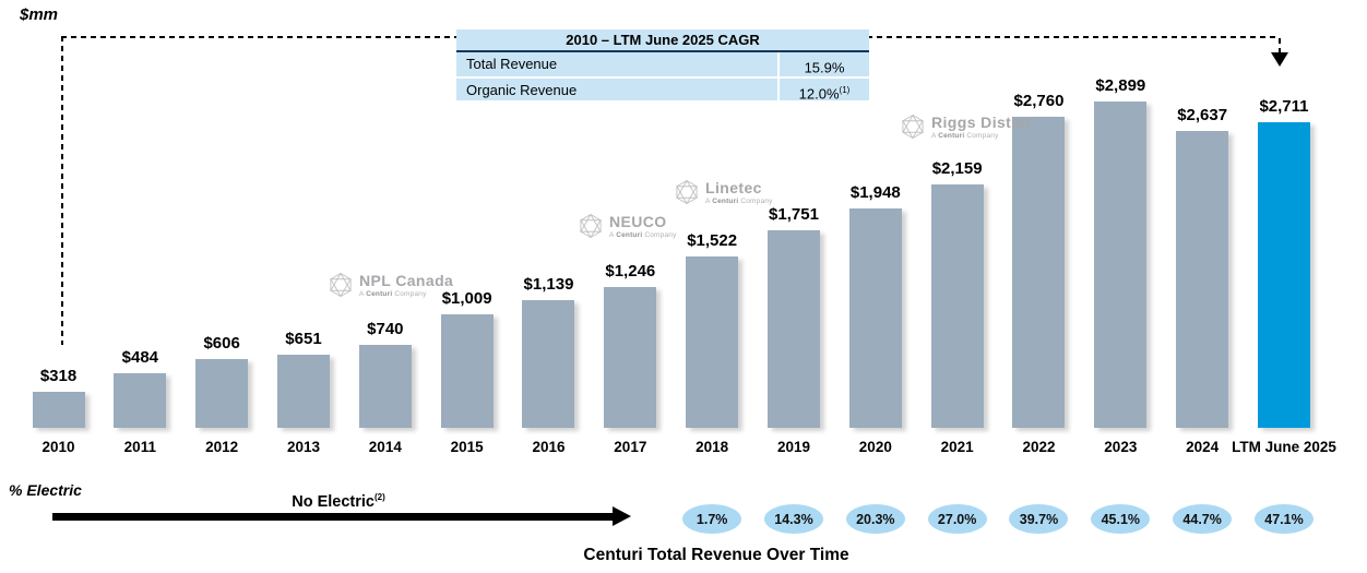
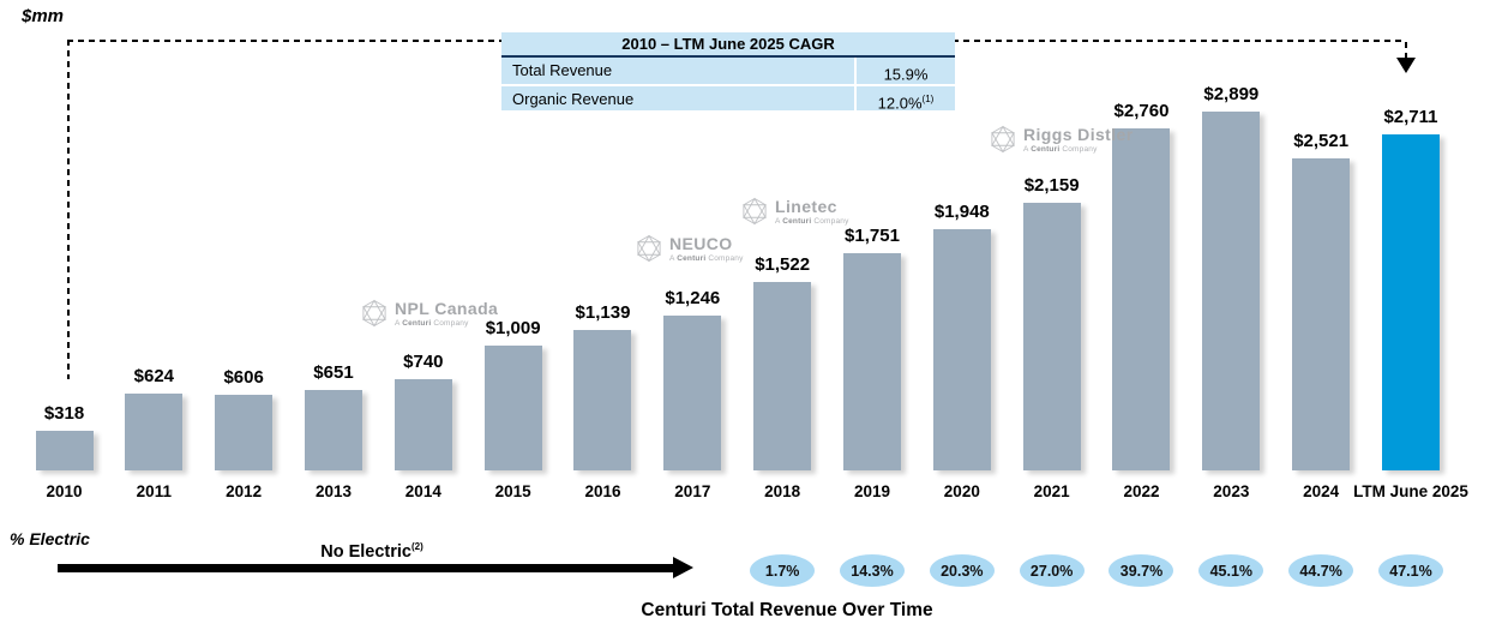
2011: $484 -> $624
2024: $2,637 -> $2,521
